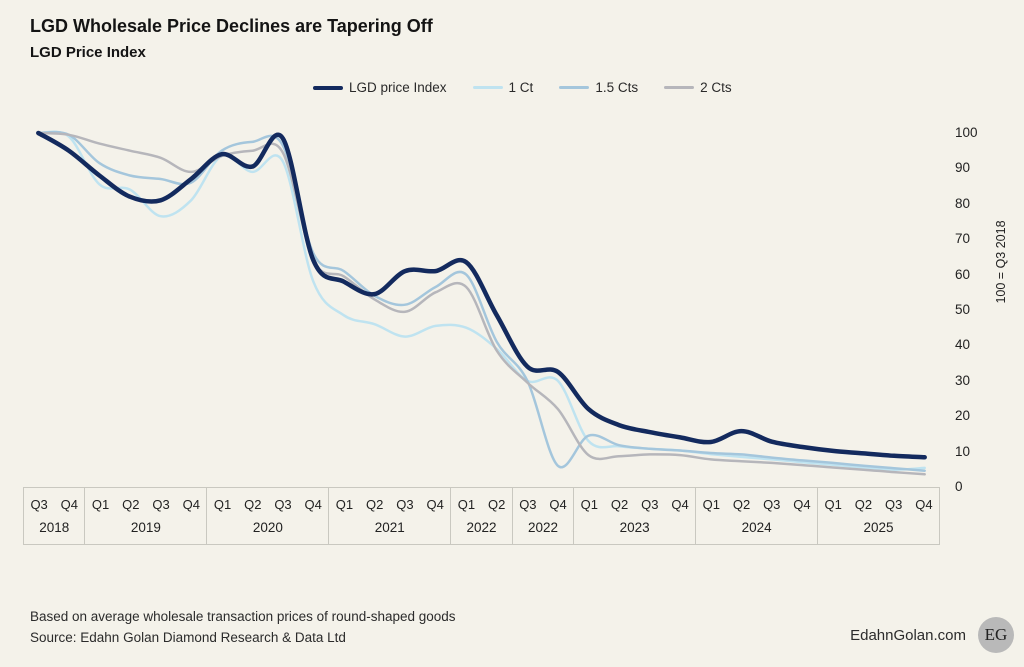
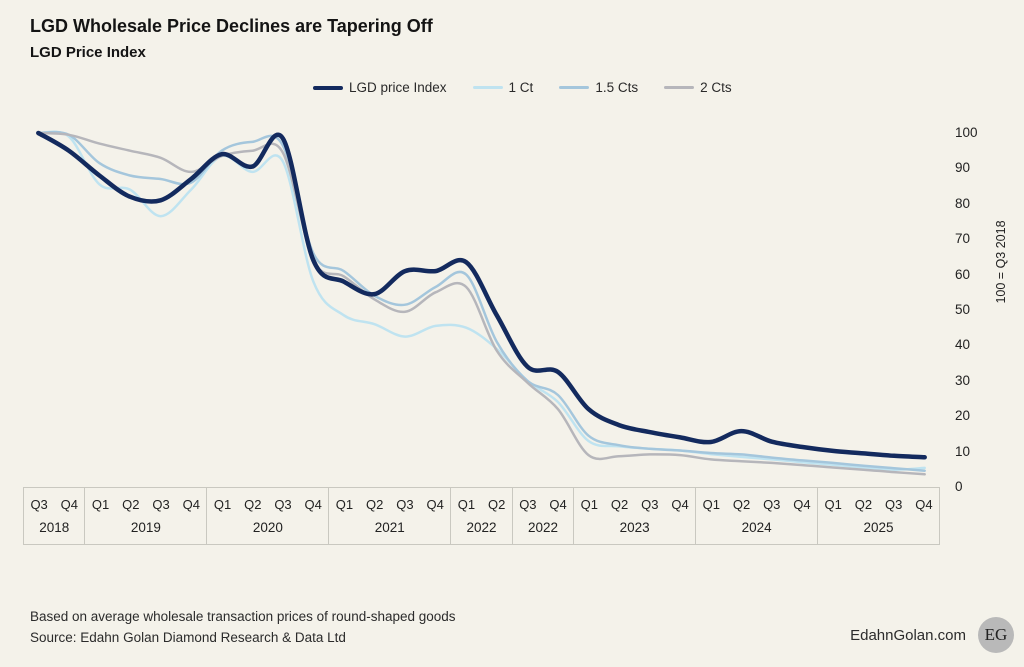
1 Ct/Q4 2019: 81 -> 84
1 Ct/Q4 2022: 30 -> 24
1.5 Cts/Q4 2022: 6 -> 26
